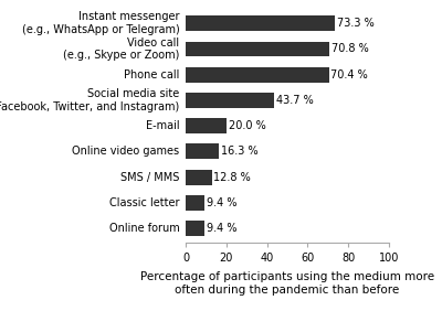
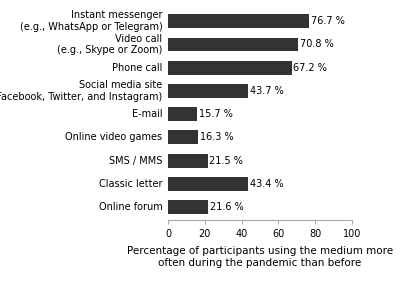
Instant messenger (e.g., WhatsApp or Telegram): 73.3 -> 76.7
Phone call: 70.4 -> 67.2
E-mail: 20.0 -> 15.7
SMS / MMS: 12.8 -> 21.5
Classic letter: 9.4 -> 43.4
Online forum: 9.4 -> 21.6
